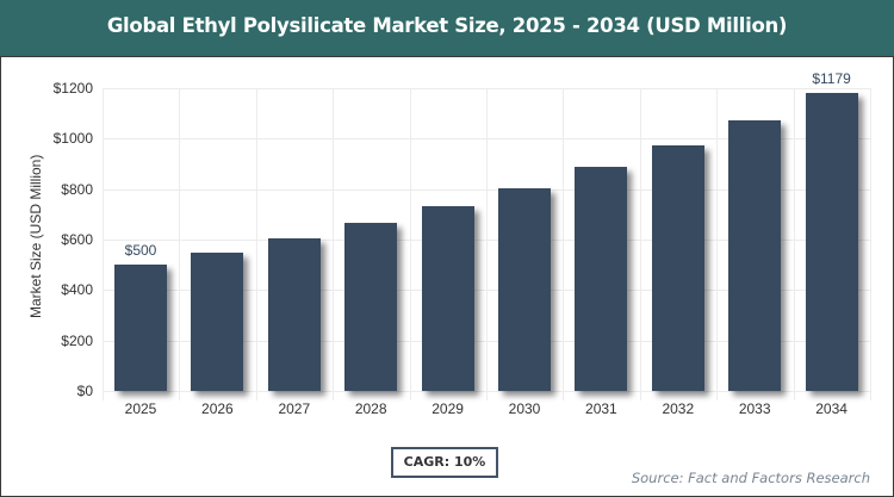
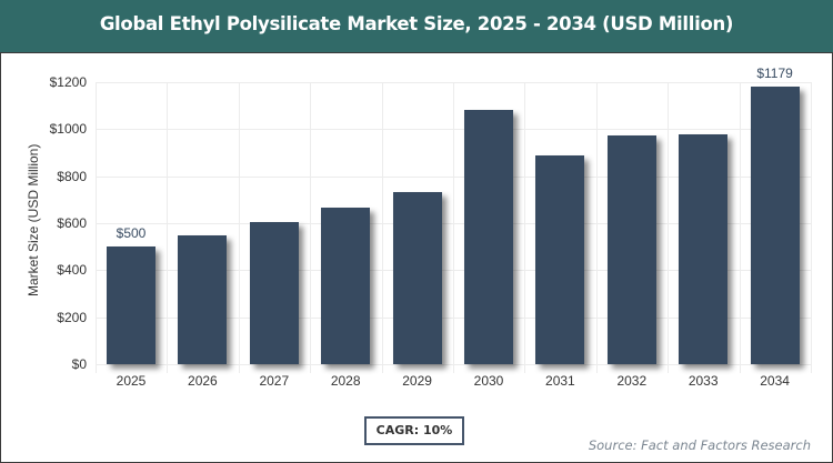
2030: $800 -> $1080
2033: $1070 -> $980
